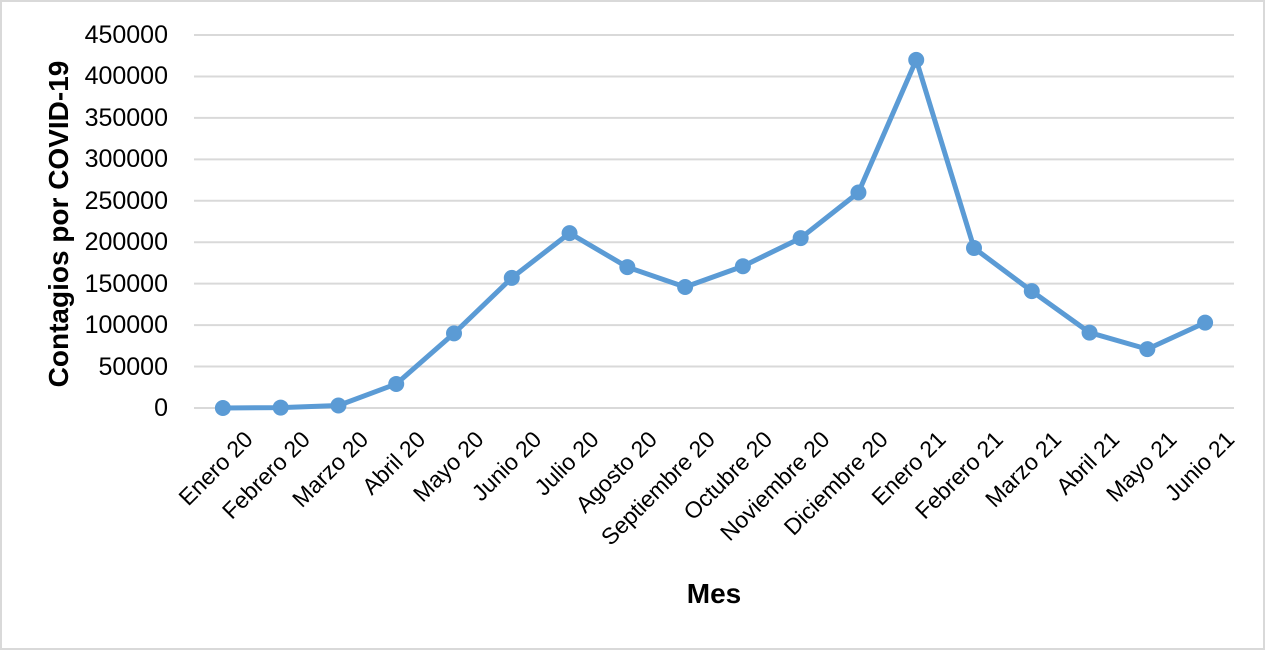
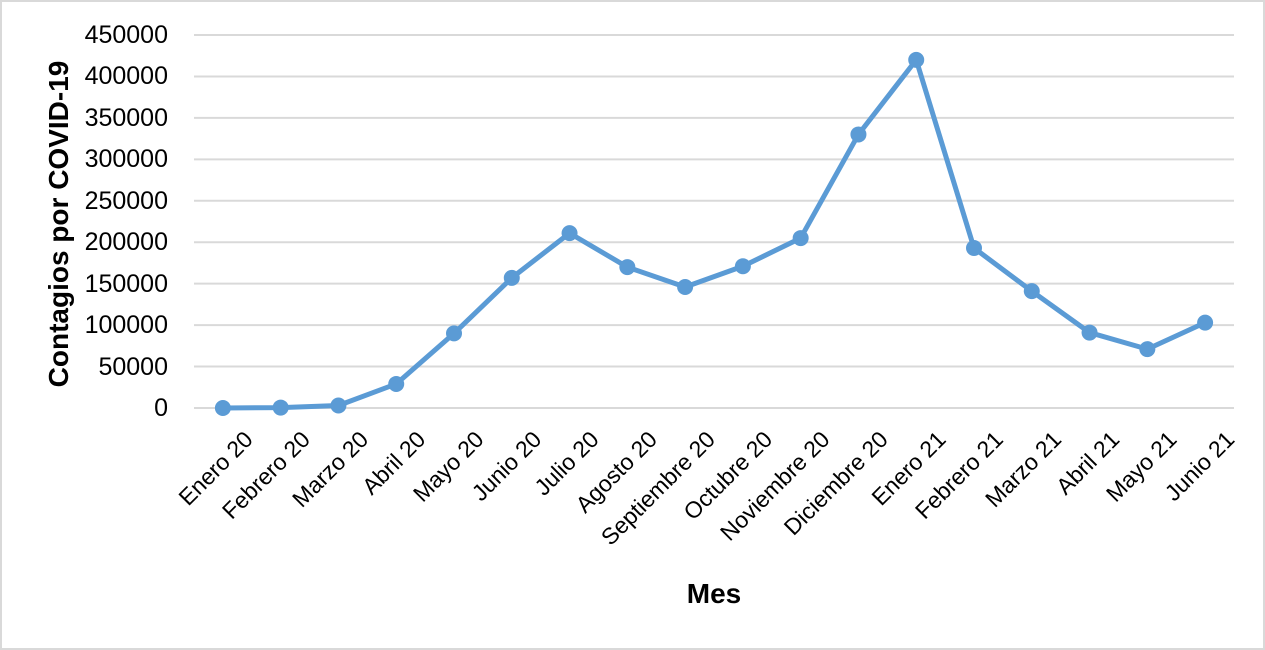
Diciembre 20: 260000 -> 330000
